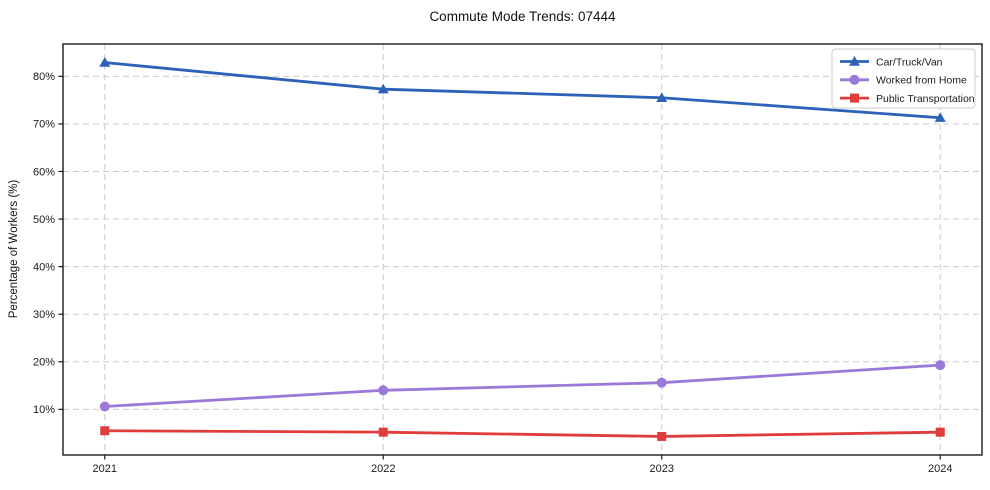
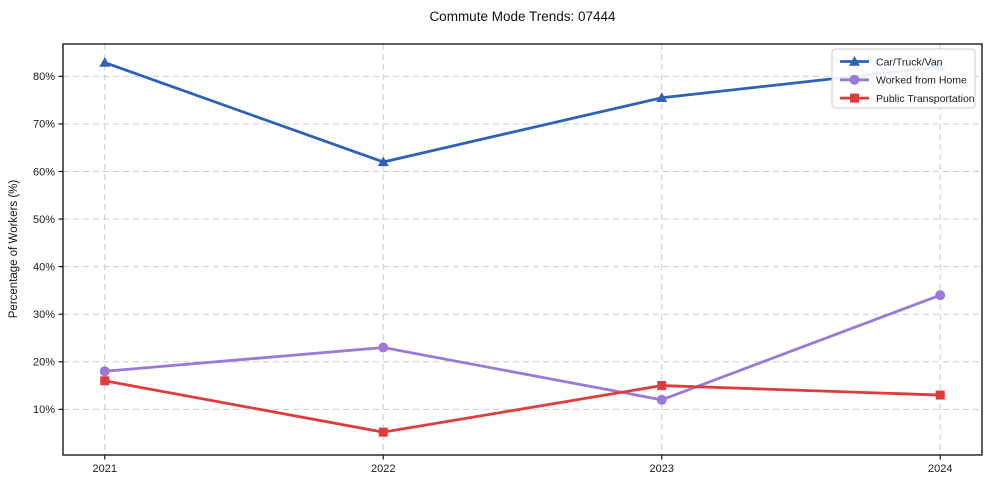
Worked from Home/2021: 11% -> 18%
Public Transportation/2021: 6% -> 16%
Car/Truck/Van/2022: 77% -> 62%
Worked from Home/2022: 14% -> 23%
Worked from Home/2023: 16% -> 12%
Public Transportation/2023: 4% -> 15%
Car/Truck/Van/2024: 71% -> 82%
Worked from Home/2024: 19% -> 34%
Public Transportation/2024: 5% -> 13%
